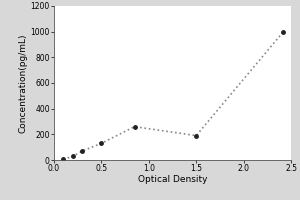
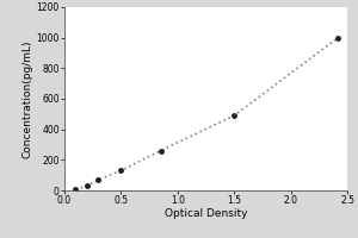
1.5: 190 -> 490
